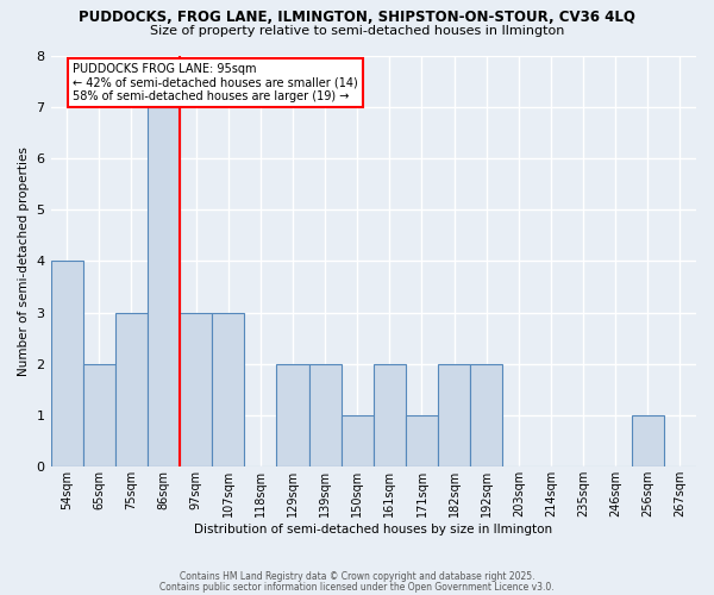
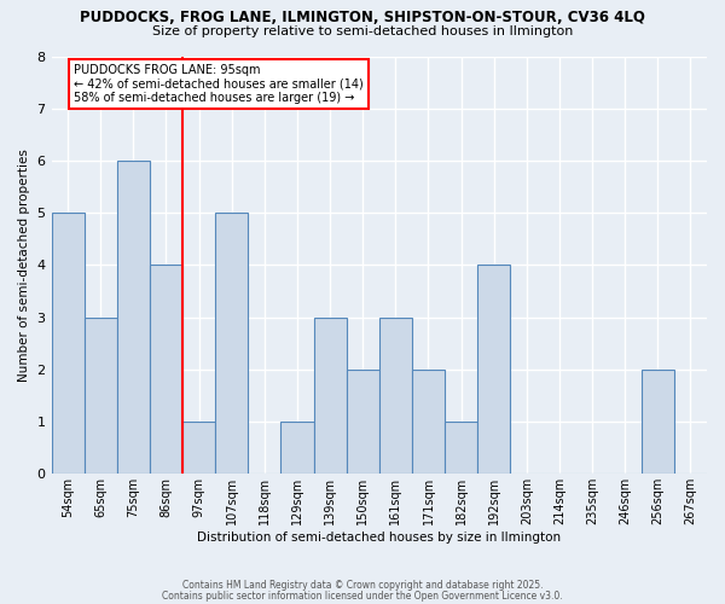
54sqm: 4 -> 5
65sqm: 2 -> 3
75sqm: 3 -> 6
86sqm: 7 -> 4
97sqm: 3 -> 1
107sqm: 3 -> 5
129sqm: 2 -> 1
139sqm: 2 -> 3
150sqm: 1 -> 2
161sqm: 2 -> 3
171sqm: 1 -> 2
182sqm: 2 -> 1
192sqm: 2 -> 4
256sqm: 1 -> 2
